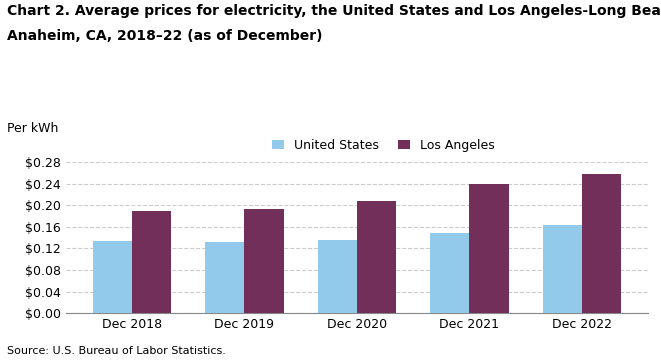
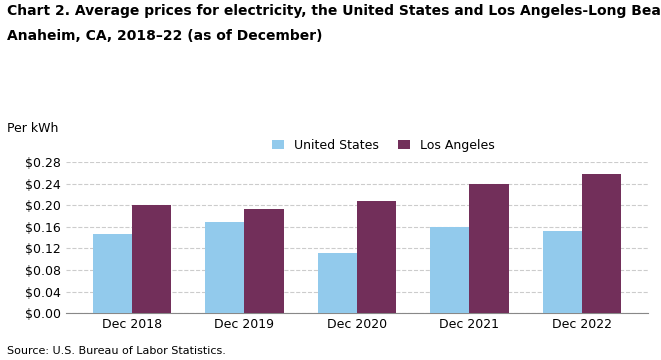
United States/Dec 2018: $0.134 -> $0.146
Los Angeles/Dec 2018: $0.189 -> $0.200
United States/Dec 2019: $0.132 -> $0.168
United States/Dec 2020: $0.135 -> $0.112
United States/Dec 2021: $0.148 -> $0.160
United States/Dec 2022: $0.163 -> $0.152
